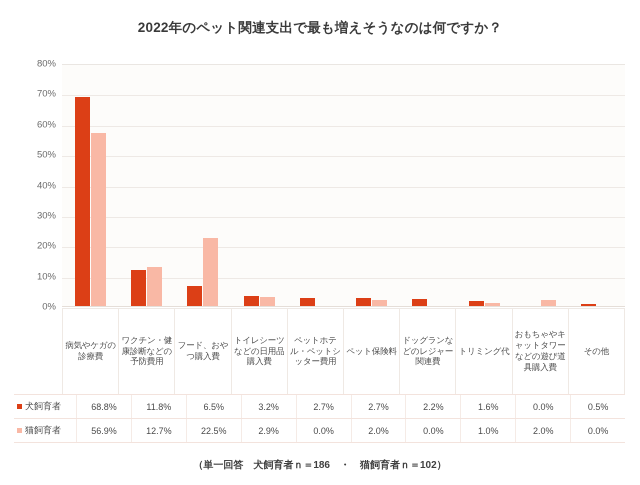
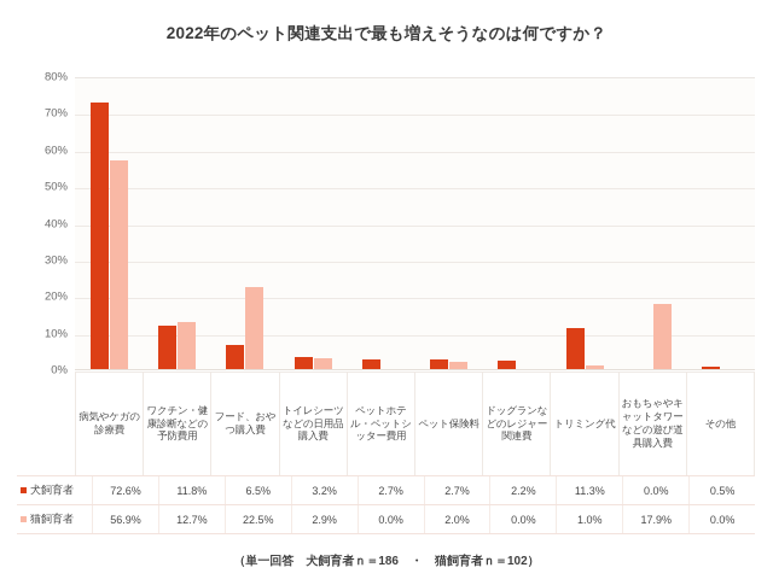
犬飼育者/病気やケガの診療費: 68.8% -> 72.6%
犬飼育者/トリミング代: 1.6% -> 11.3%
猫飼育者/おもちゃやキャットタワーなどの遊び道具購入費: 2.0% -> 17.9%
